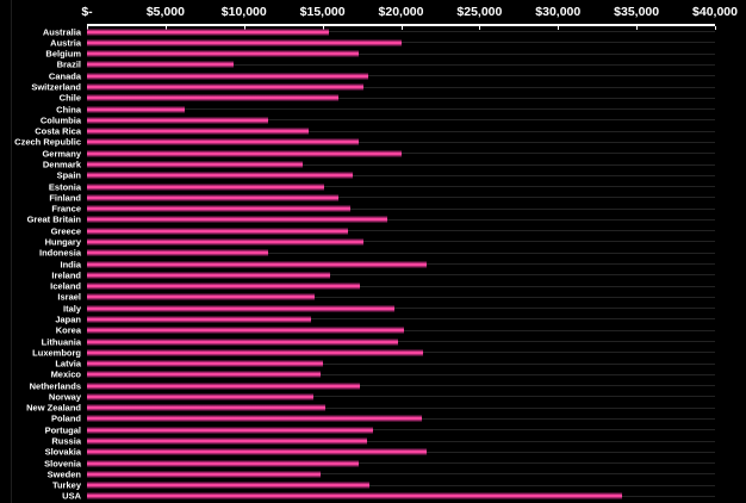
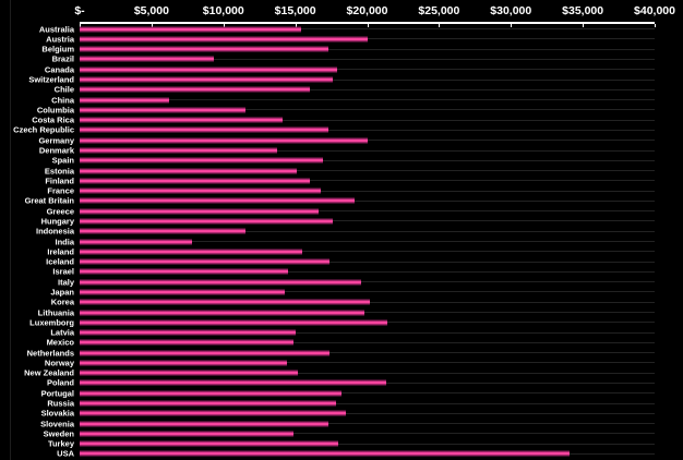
India: $21600 -> $7800
Slovakia: $21600 -> $18500
